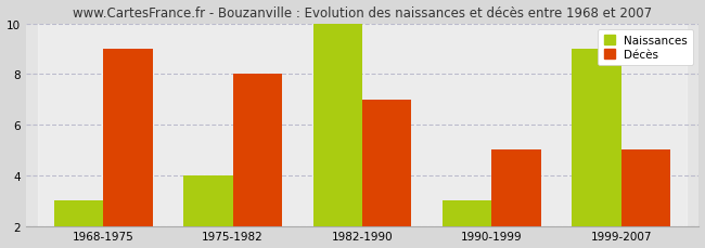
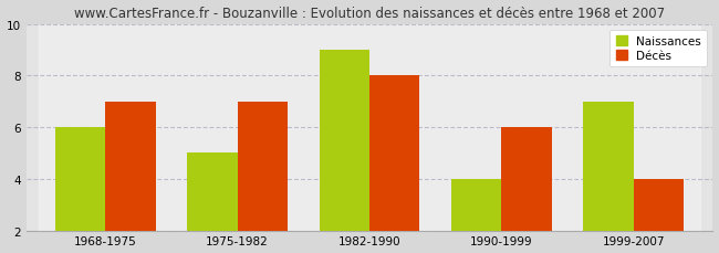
Naissances/1968-1975: 3 -> 6
Décès/1968-1975: 9 -> 7
Naissances/1975-1982: 4 -> 5
Décès/1975-1982: 8 -> 7
Naissances/1982-1990: 10 -> 9
Décès/1982-1990: 7 -> 8
Naissances/1990-1999: 3 -> 4
Décès/1990-1999: 5 -> 6
Naissances/1999-2007: 9 -> 7
Décès/1999-2007: 5 -> 4
